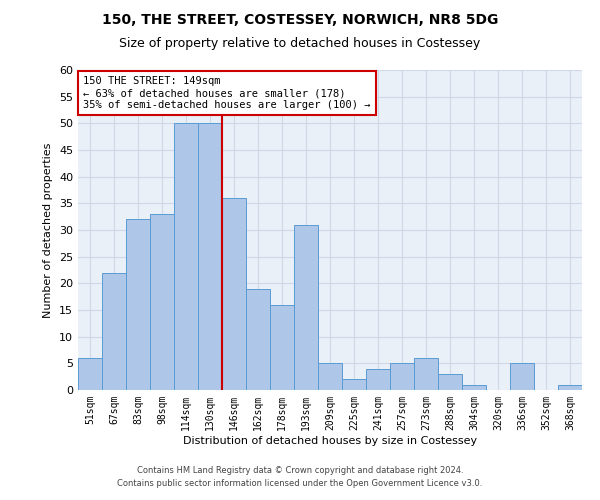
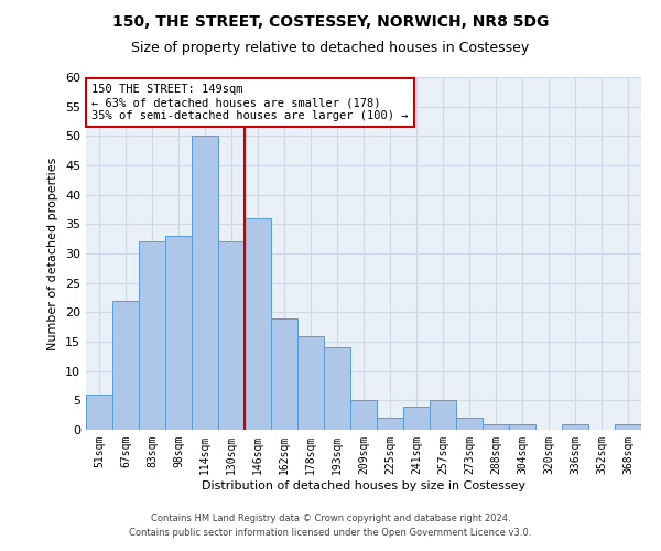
130sqm: 50 -> 32
193sqm: 31 -> 14
273sqm: 6 -> 2
288sqm: 3 -> 1
336sqm: 5 -> 1
